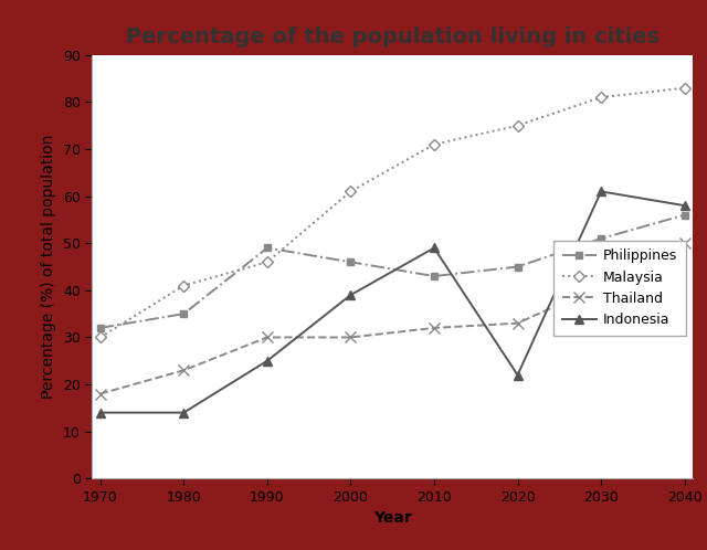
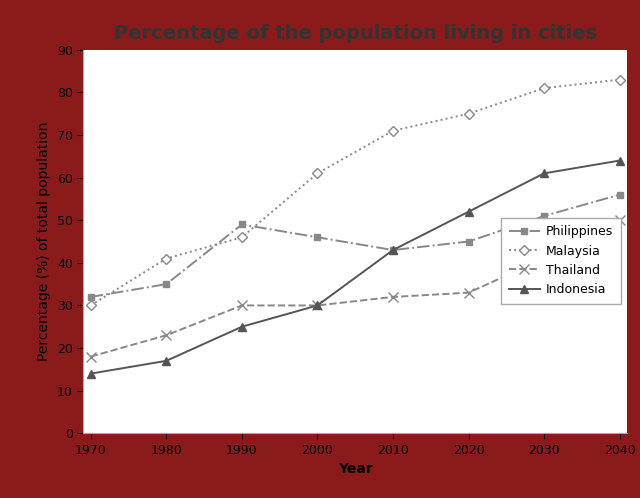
Indonesia/1980: 14 -> 17
Indonesia/2000: 39 -> 30
Indonesia/2010: 49 -> 43
Indonesia/2020: 22 -> 52
Indonesia/2040: 58 -> 64
